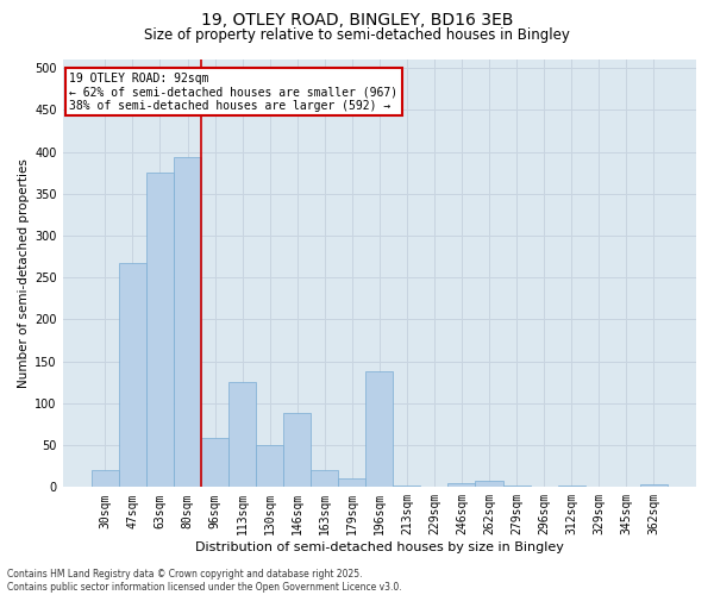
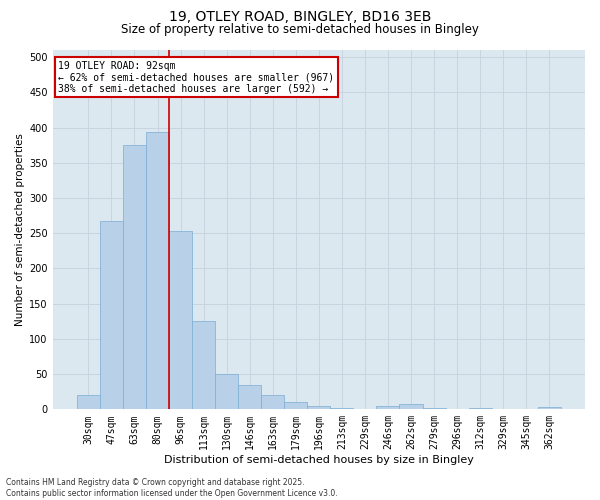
96sqm: 58 -> 253
146sqm: 88 -> 35
196sqm: 138 -> 5
